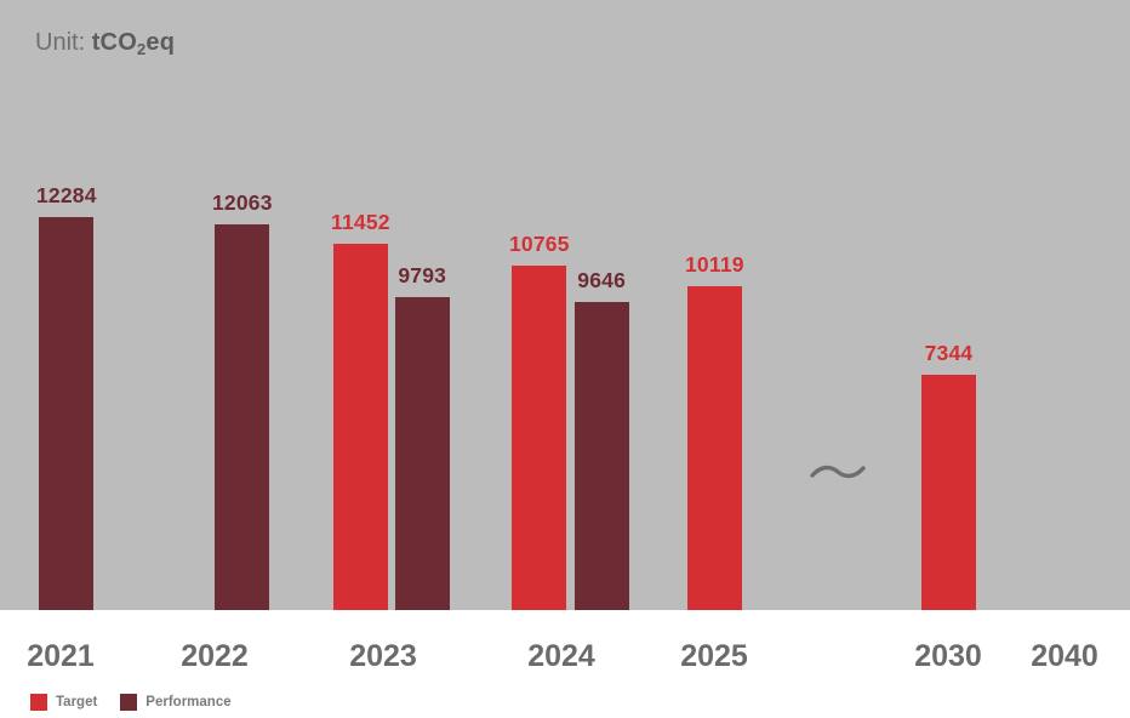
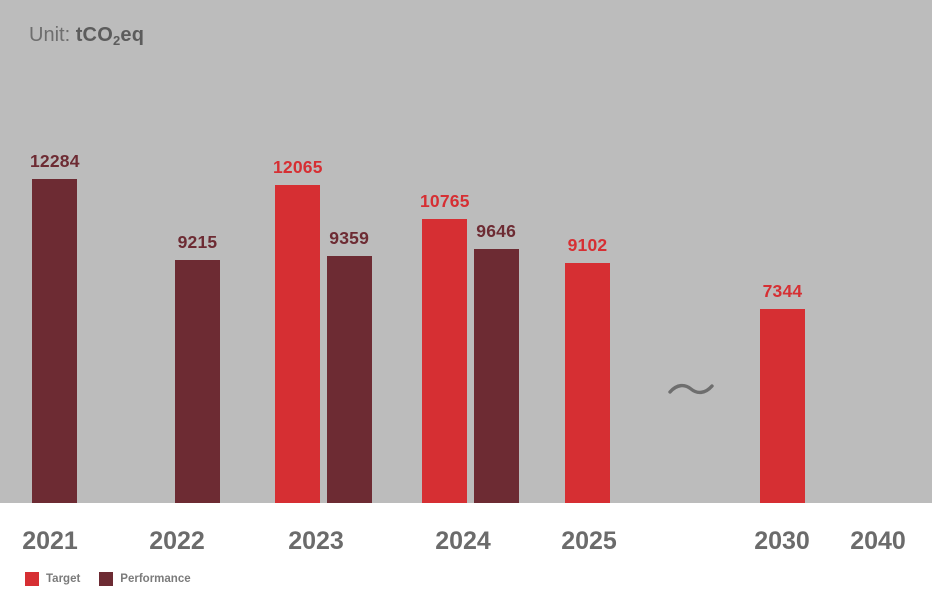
Performance/2022: 12063 -> 9215
Target/2023: 11452 -> 12065
Performance/2023: 9793 -> 9359
Target/2025: 10119 -> 9102
